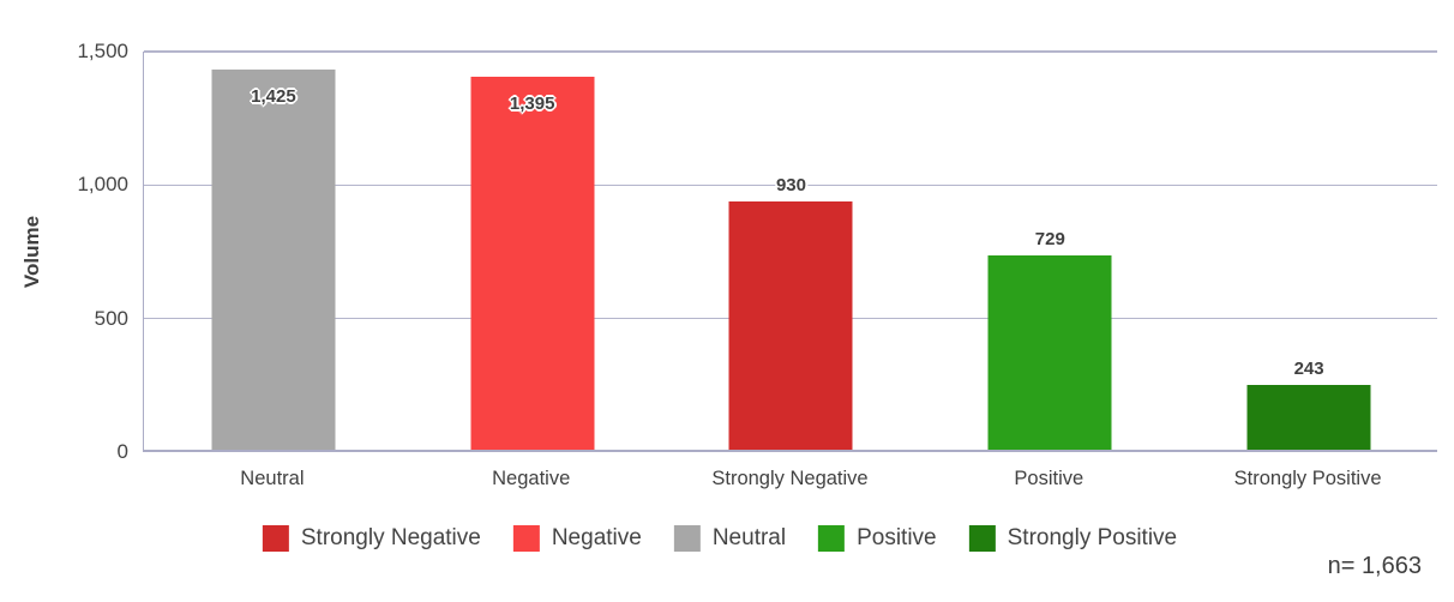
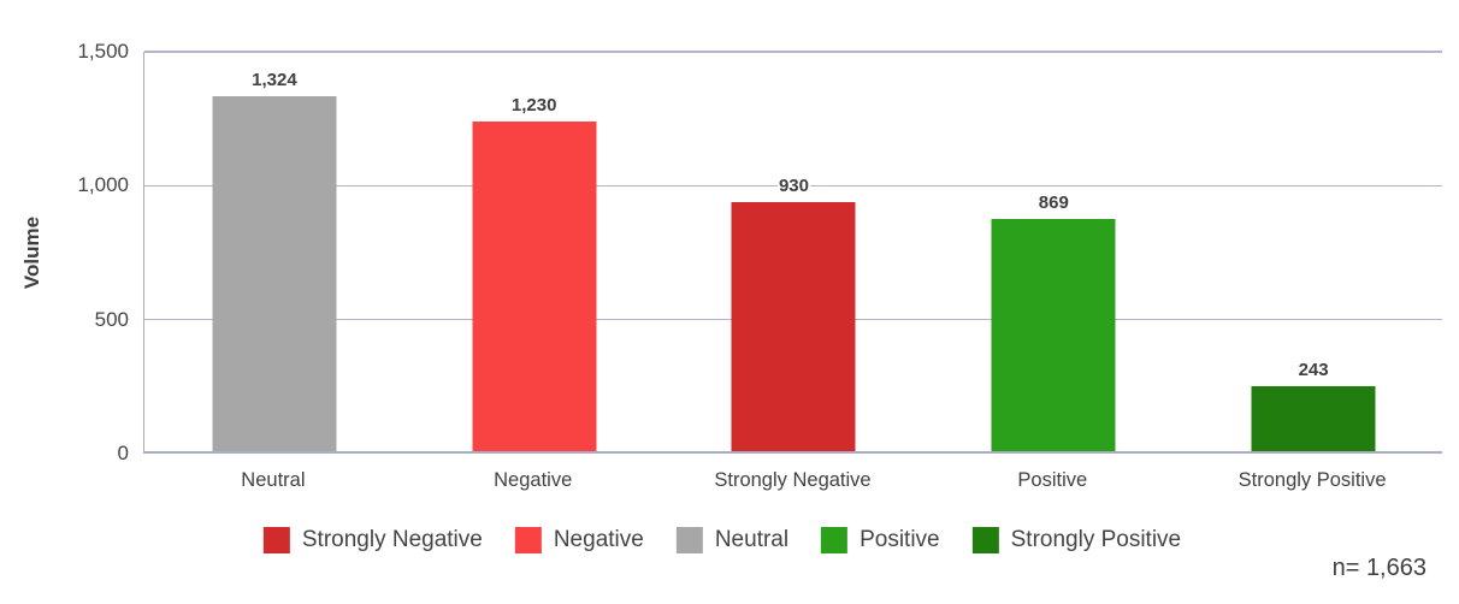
Neutral: 1,425 -> 1,324
Negative: 1,395 -> 1,230
Positive: 729 -> 869
